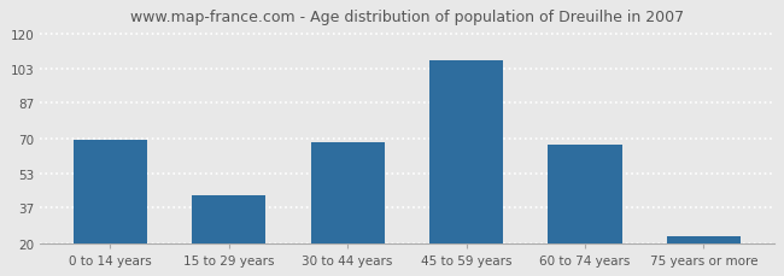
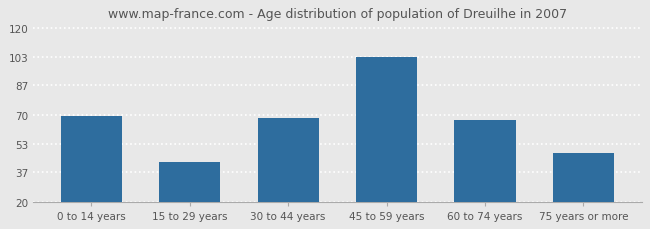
45 to 59 years: 107 -> 103
75 years or more: 23 -> 48
